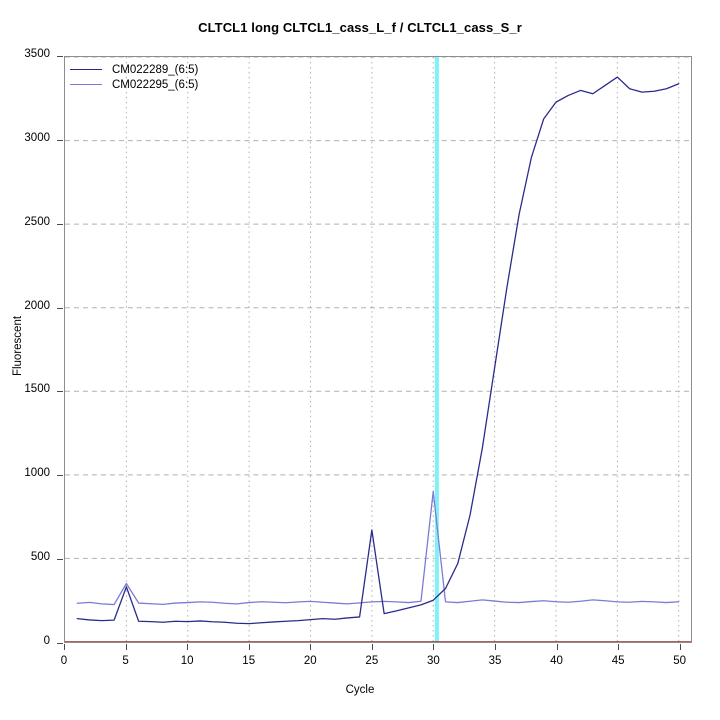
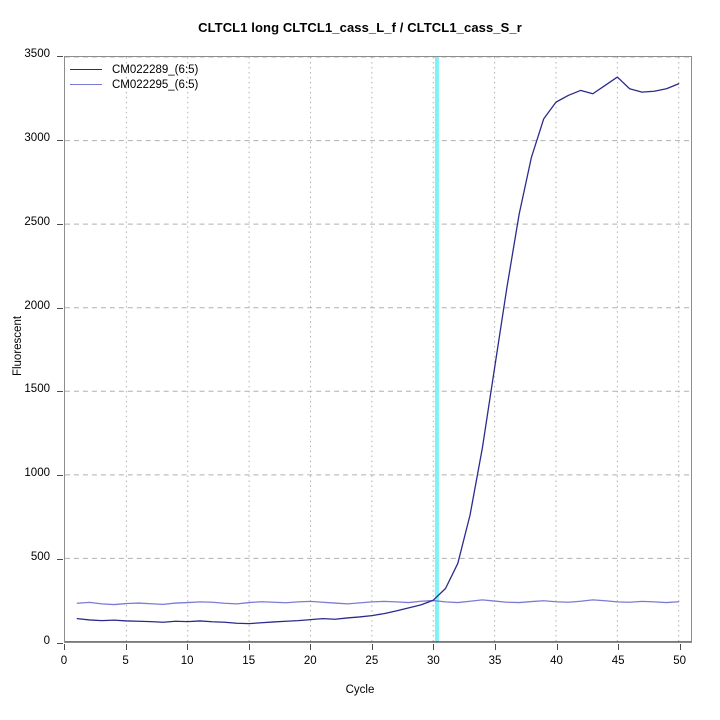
CM022289_(6:5)/5: 330 -> 130
CM022295_(6:5)/5: 350 -> 230
CM022289_(6:5)/25: 670 -> 160
CM022295_(6:5)/30: 900 -> 250
